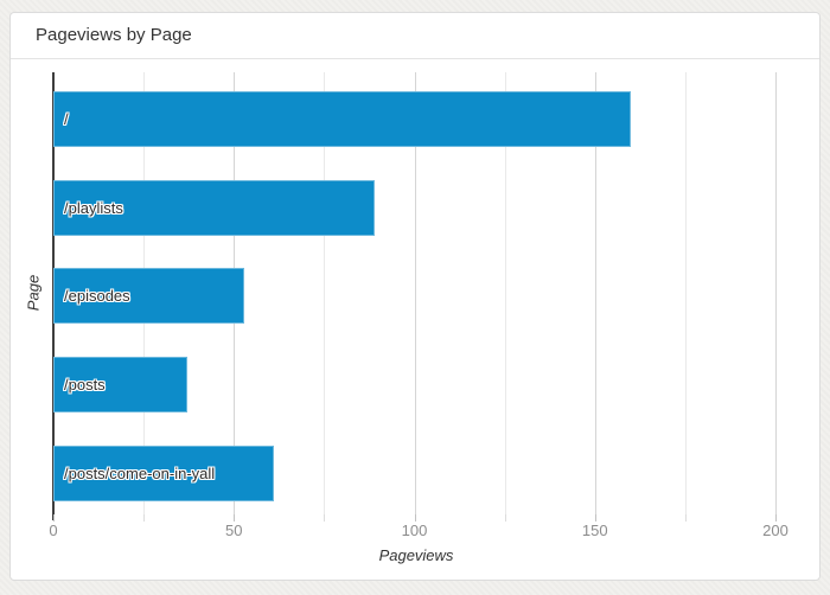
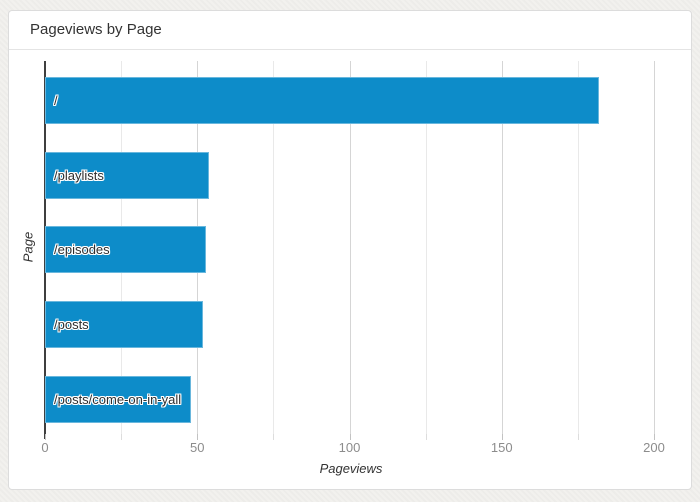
/: 160 -> 182
/playlists: 89 -> 54
/posts: 37 -> 52
/posts/come-on-in-yall: 61 -> 48
